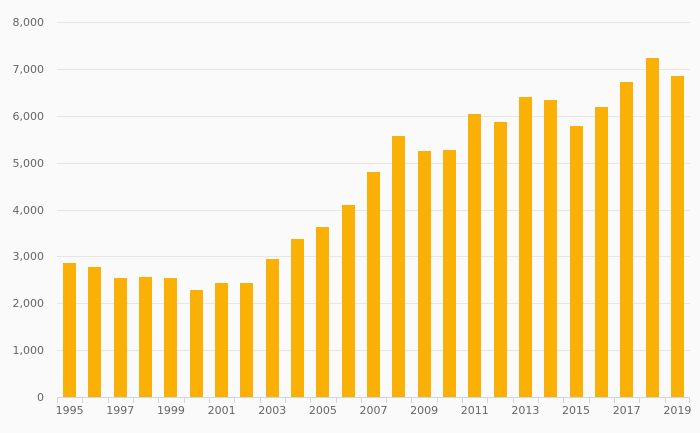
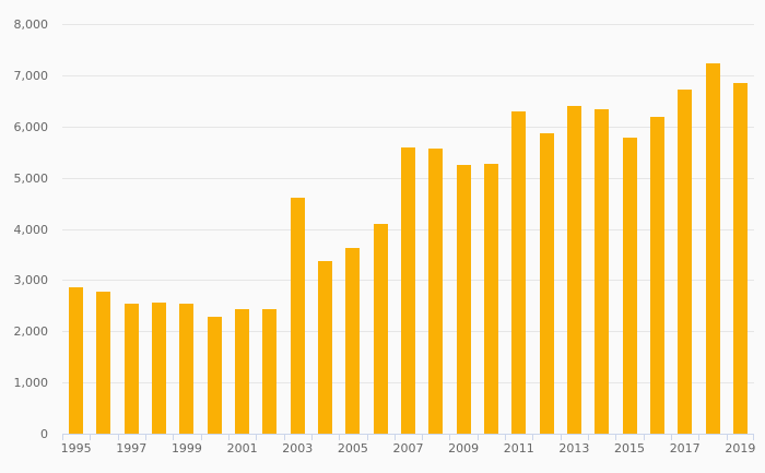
2003: 3000 -> 4600
2007: 4800 -> 5600
2011: 6000 -> 6300
